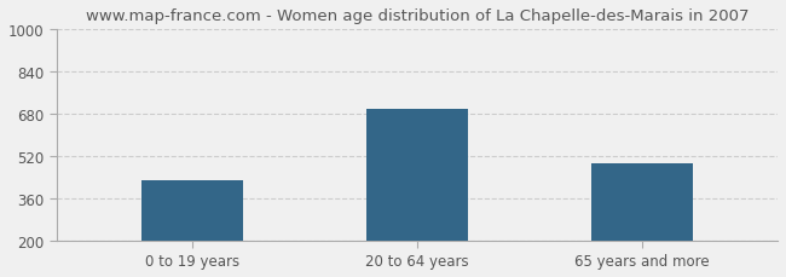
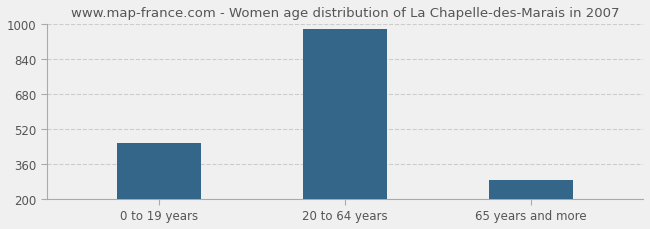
0 to 19 years: 430 -> 455
20 to 64 years: 700 -> 980
65 years and more: 490 -> 285
